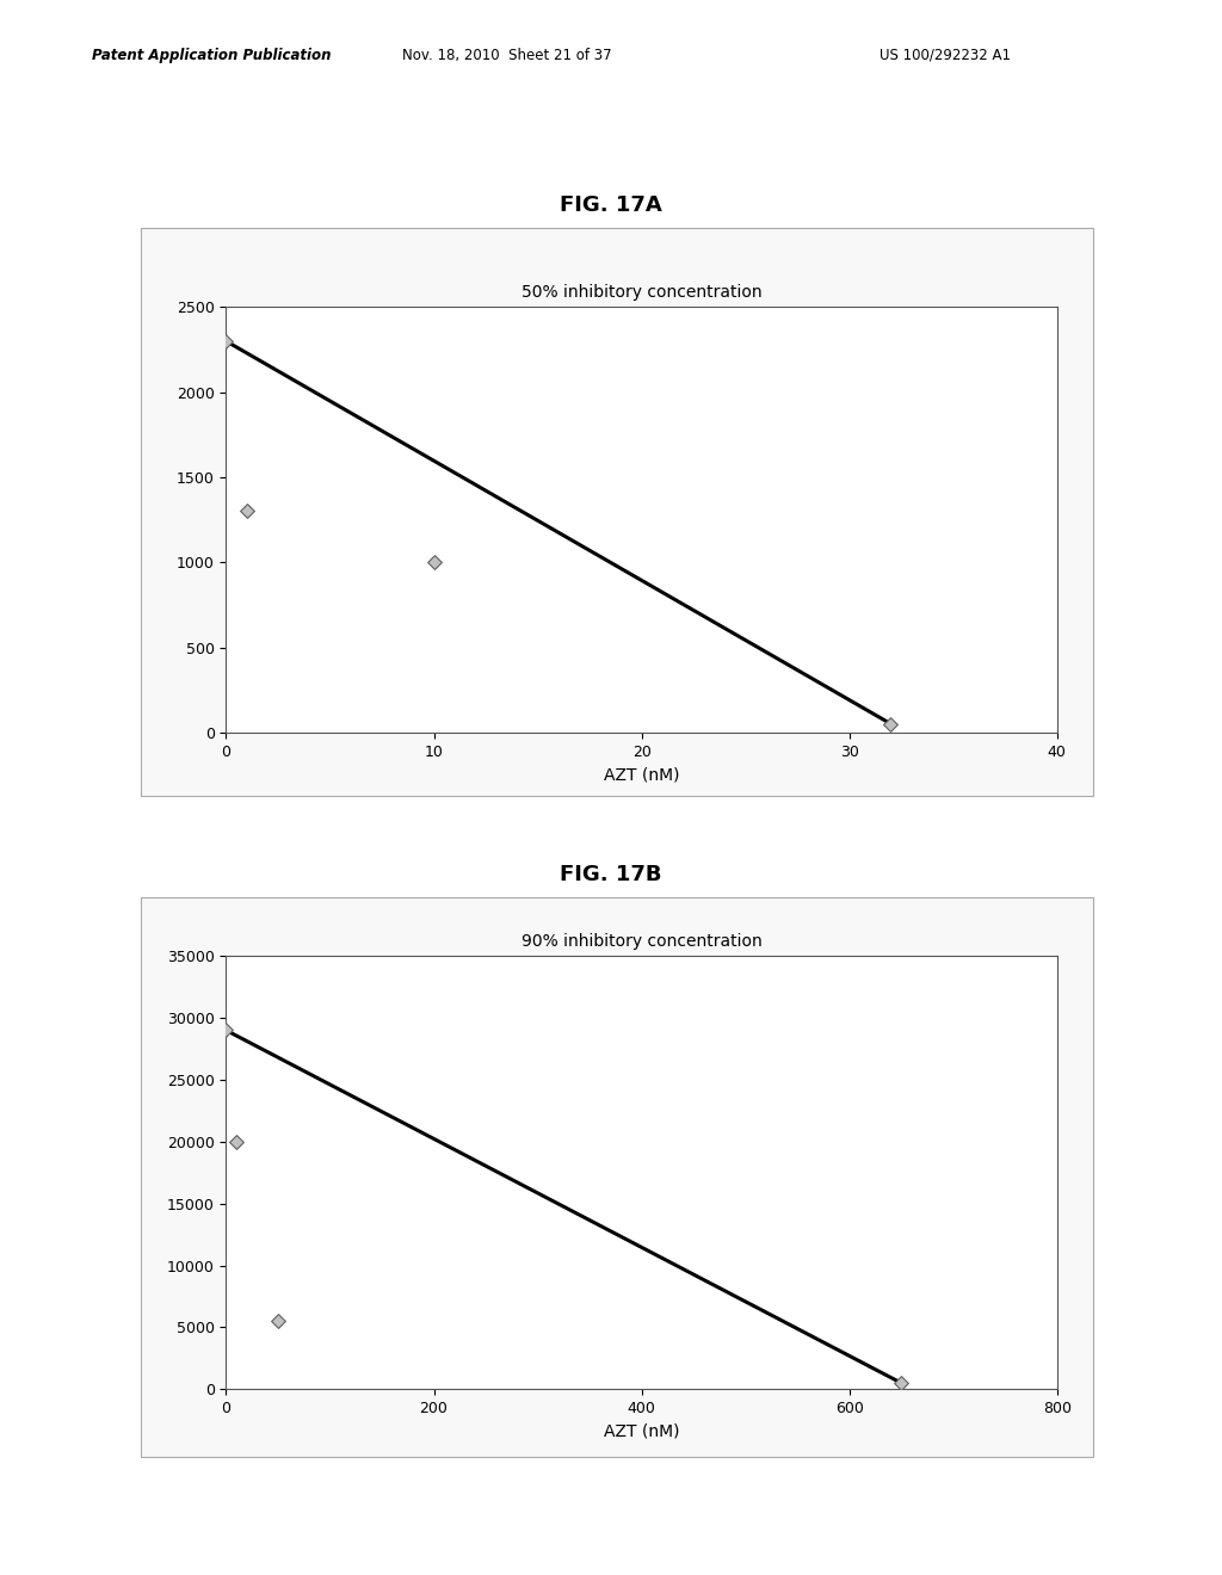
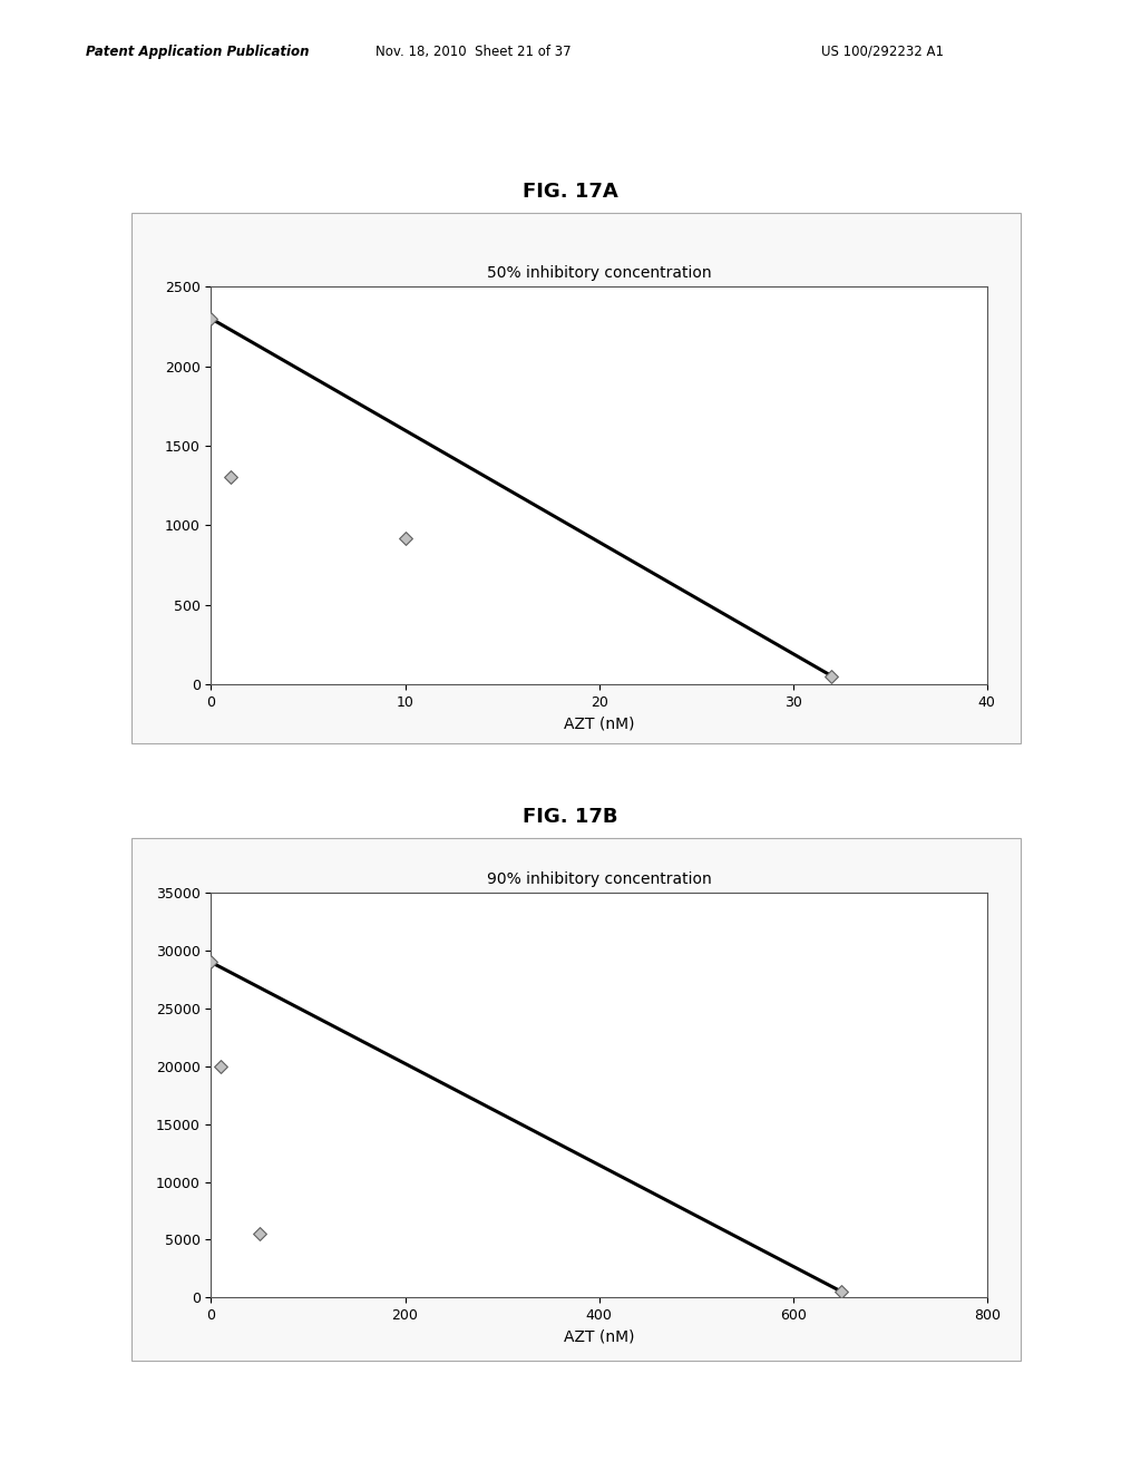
50% inhibitory concentration/10: 1000 -> 920
